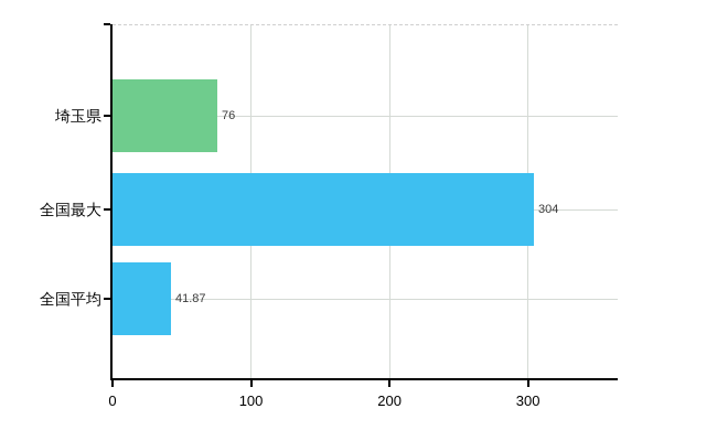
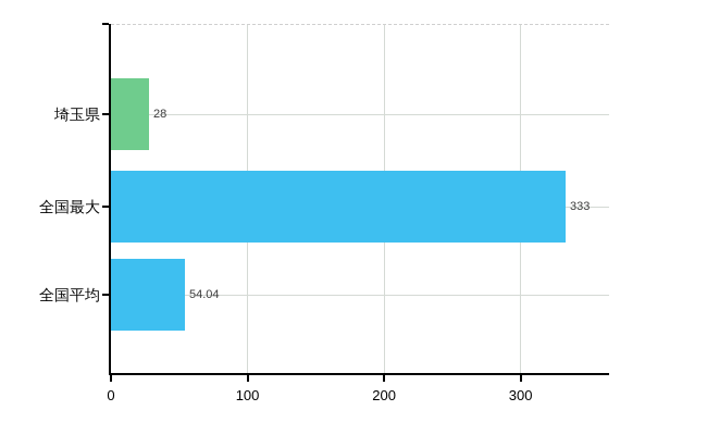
埼玉県: 76 -> 28
全国最大: 304 -> 333
全国平均: 41.87 -> 54.04
